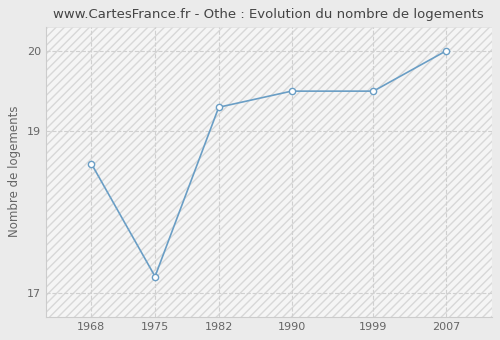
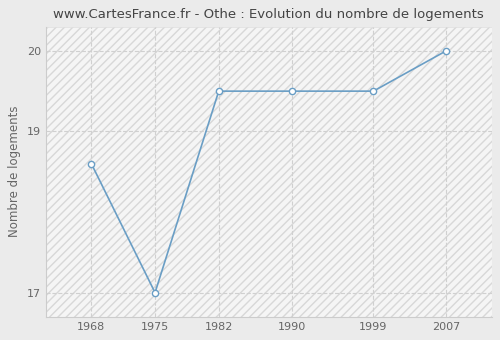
1975: 17.2 -> 17.0
1982: 19.3 -> 19.5
